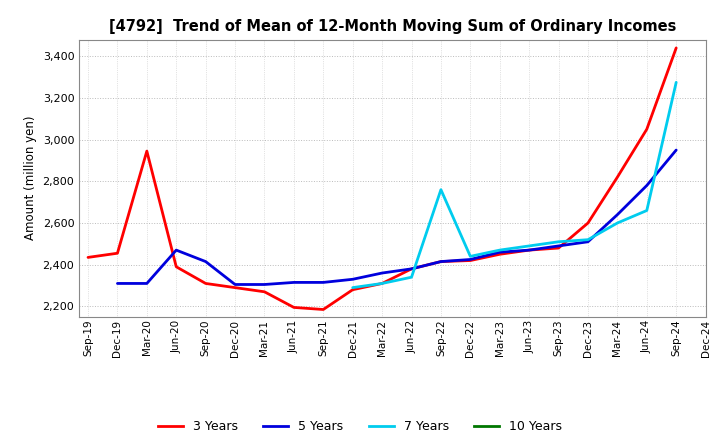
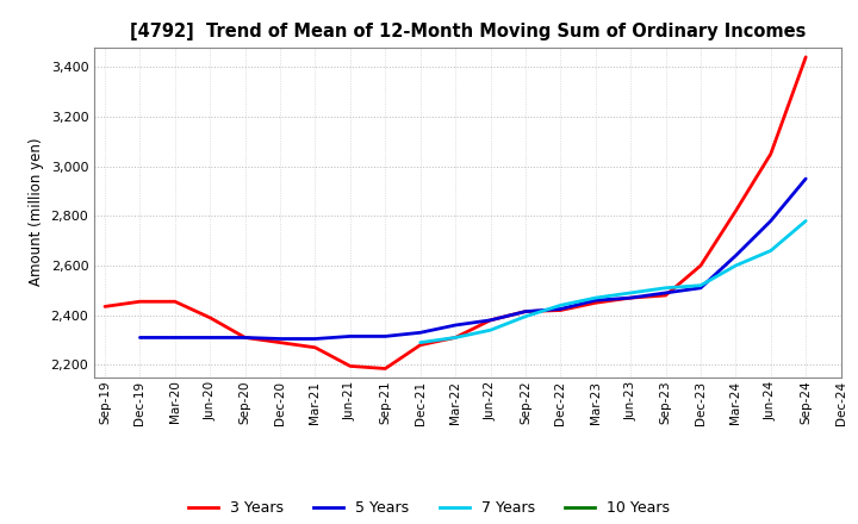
3 Years/Mar-20: 2,945 -> 2,455
5 Years/Jun-20: 2,470 -> 2,310
5 Years/Sep-20: 2,415 -> 2,310
7 Years/Sep-22: 2,760 -> 2,395
7 Years/Sep-24: 3,275 -> 2,780
